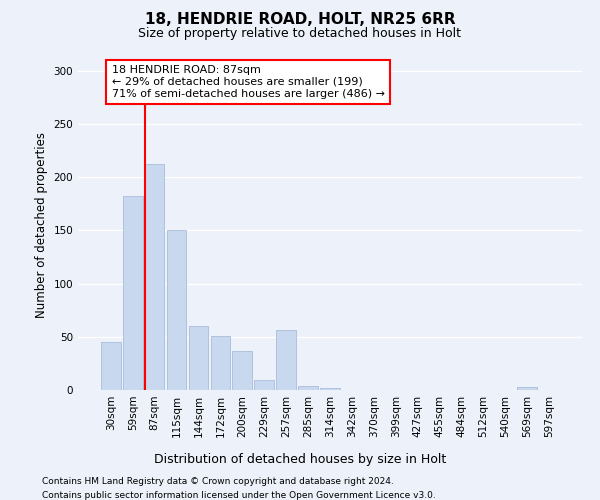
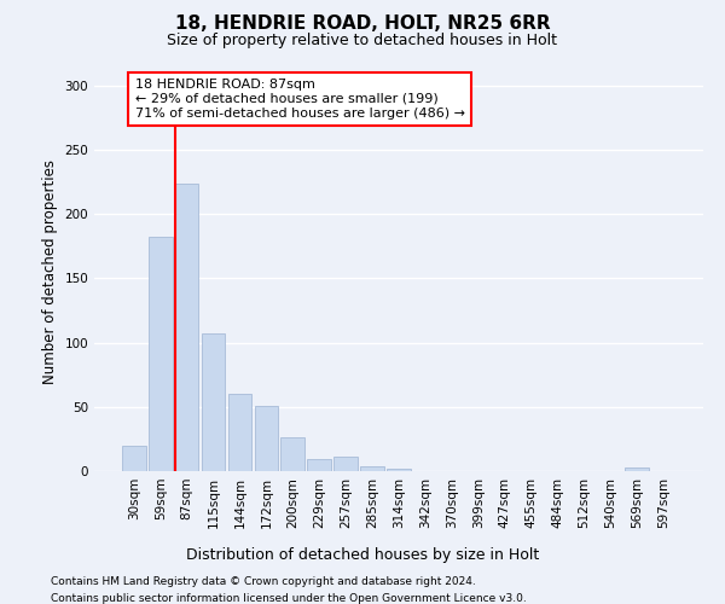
30sqm: 45 -> 20
87sqm: 212 -> 224
115sqm: 150 -> 107
200sqm: 37 -> 26
257sqm: 56 -> 11
